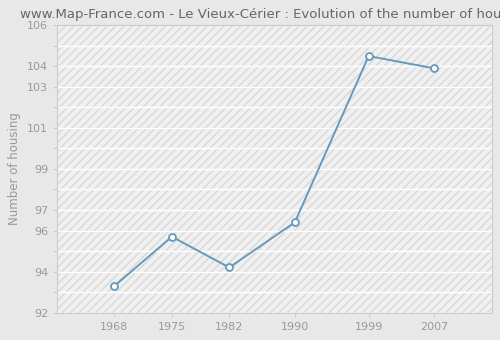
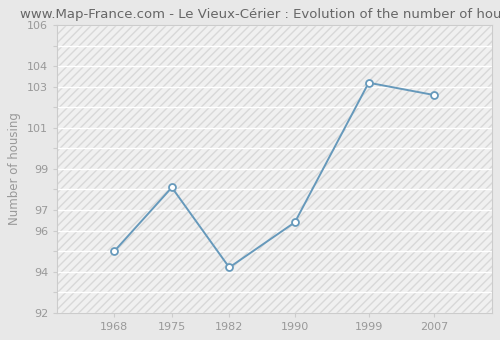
1968: 93.3 -> 95.0
1975: 95.7 -> 98.1
1999: 104.5 -> 103.2
2007: 103.9 -> 102.6
